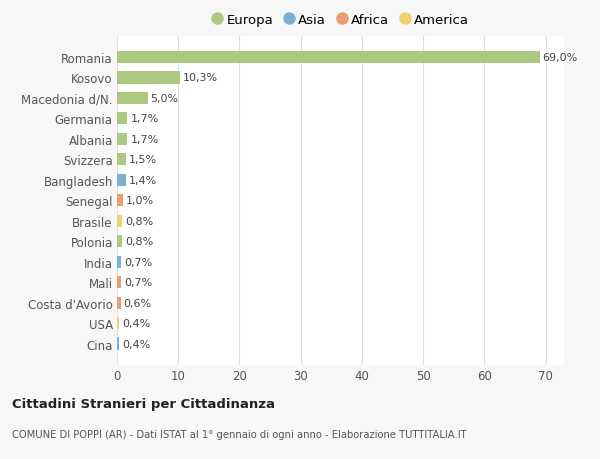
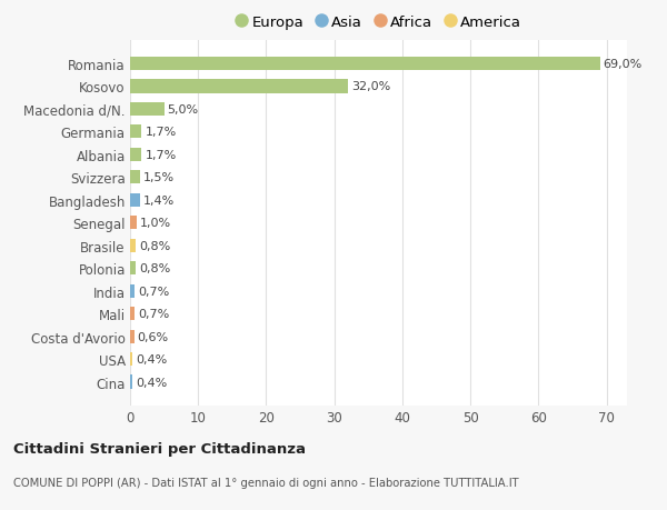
Kosovo: 10,3% -> 32,0%
